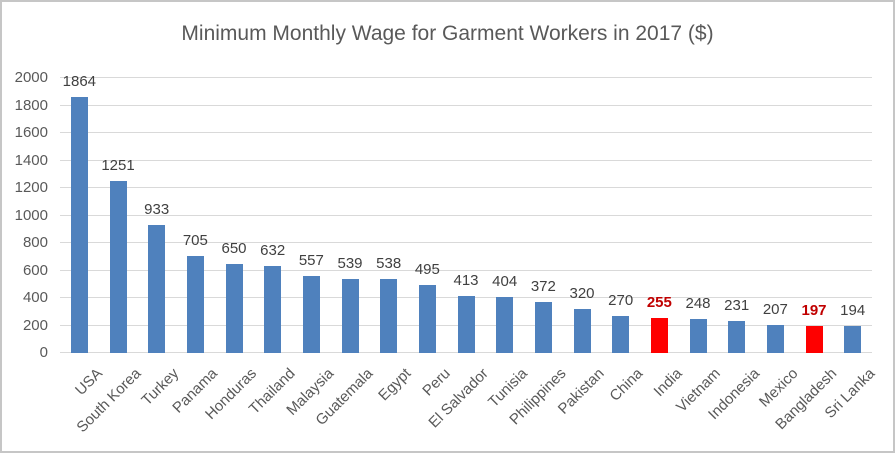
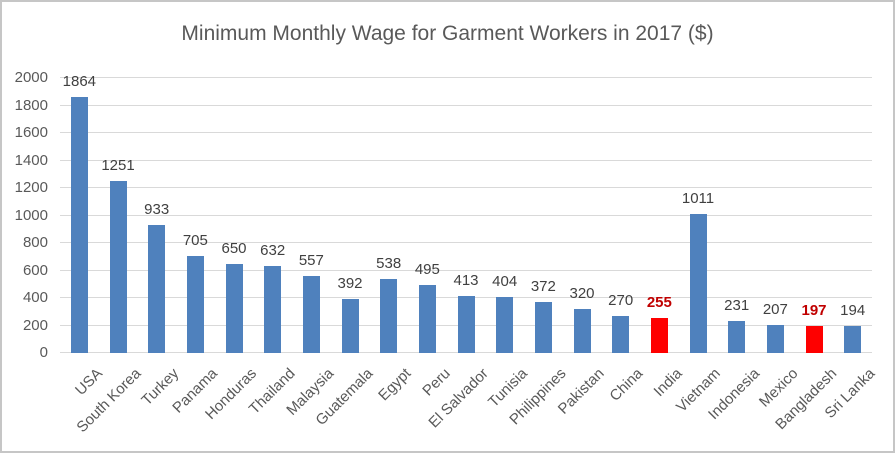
Guatemala: 539 -> 392
Vietnam: 248 -> 1011
